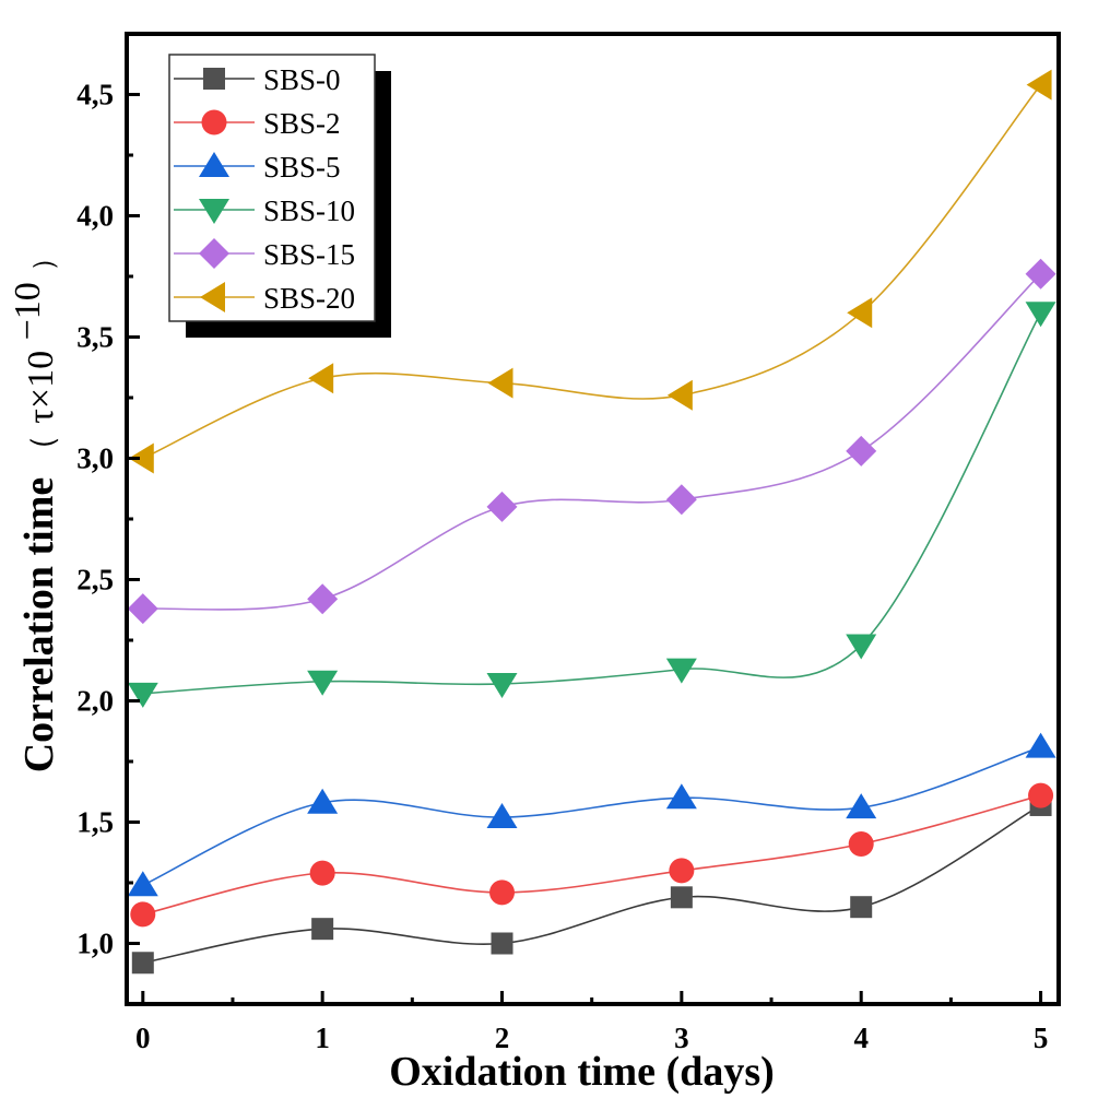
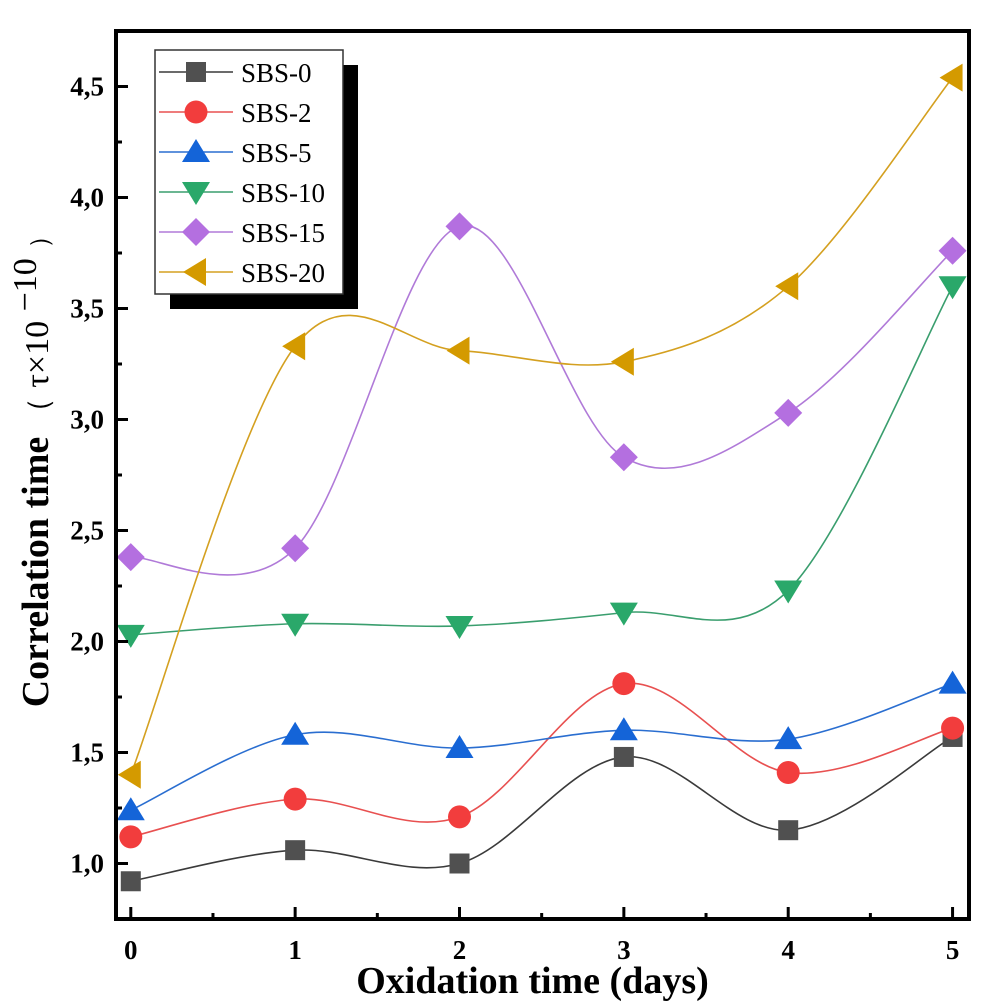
SBS-20/0: 3,00 -> 1,40
SBS-15/2: 2,80 -> 3,87
SBS-0/3: 1,19 -> 1,48
SBS-2/3: 1,30 -> 1,81
